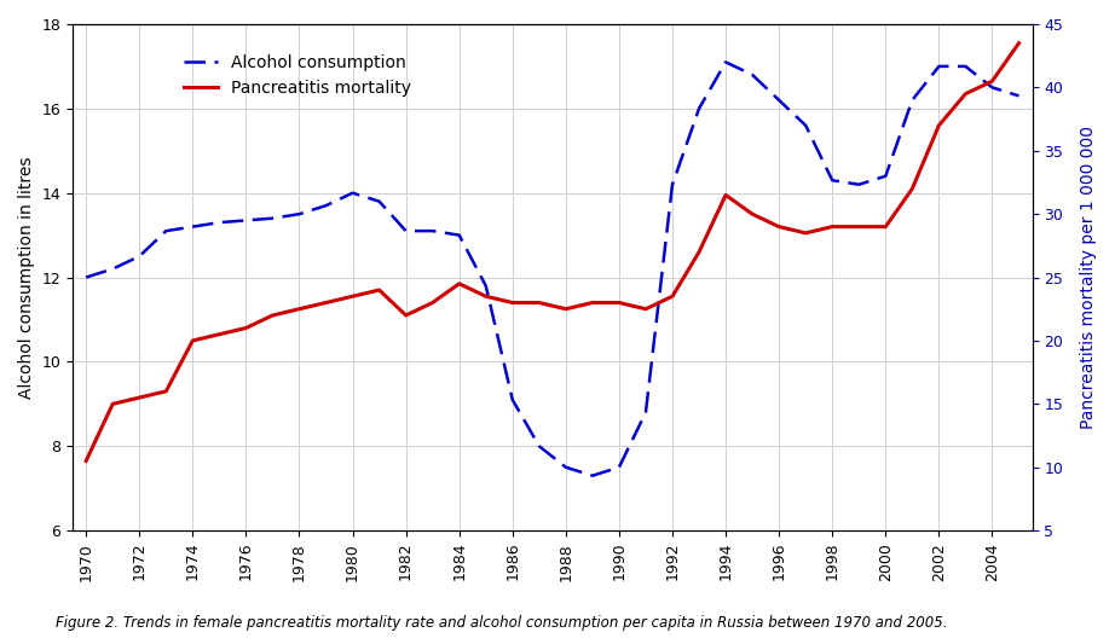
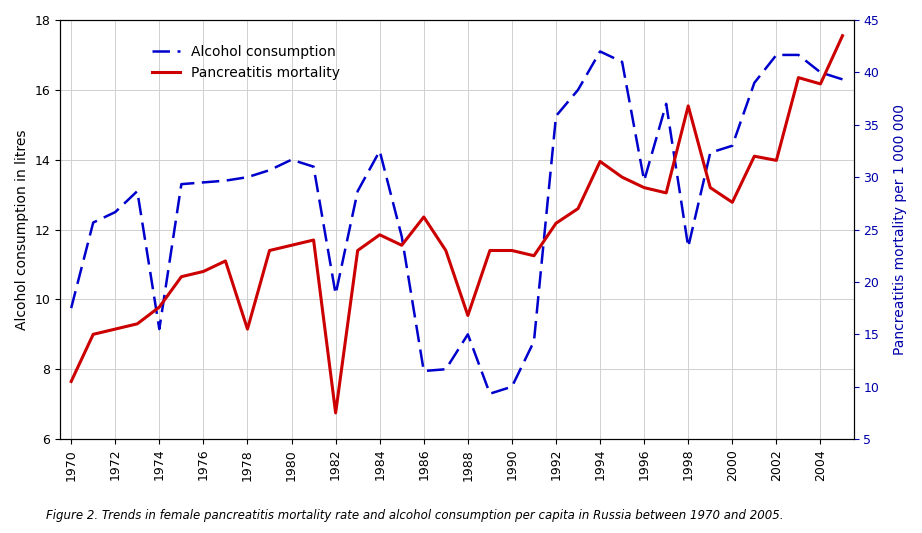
Alcohol consumption/1970: 12.00 -> 9.75
Alcohol consumption/1974: 13.20 -> 9.15
Pancreatitis mortality/1974: 20.0 -> 17.6
Pancreatitis mortality/1978: 22.5 -> 15.5
Alcohol consumption/1982: 13.10 -> 10.15
Pancreatitis mortality/1982: 22.0 -> 7.5
Alcohol consumption/1984: 13.00 -> 14.25
Alcohol consumption/1986: 9.10 -> 7.95
Pancreatitis mortality/1986: 23.0 -> 26.2
Alcohol consumption/1988: 7.50 -> 9.00
Pancreatitis mortality/1988: 22.5 -> 16.8
Alcohol consumption/1992: 14.20 -> 15.25
Pancreatitis mortality/1992: 23.5 -> 25.6
Alcohol consumption/1996: 16.20 -> 13.40
Alcohol consumption/1998: 14.30 -> 11.50
Pancreatitis mortality/1998: 29.0 -> 36.8
Pancreatitis mortality/2000: 29.0 -> 27.6
Pancreatitis mortality/2002: 37.0 -> 31.6
Pancreatitis mortality/2004: 40.5 -> 38.9
